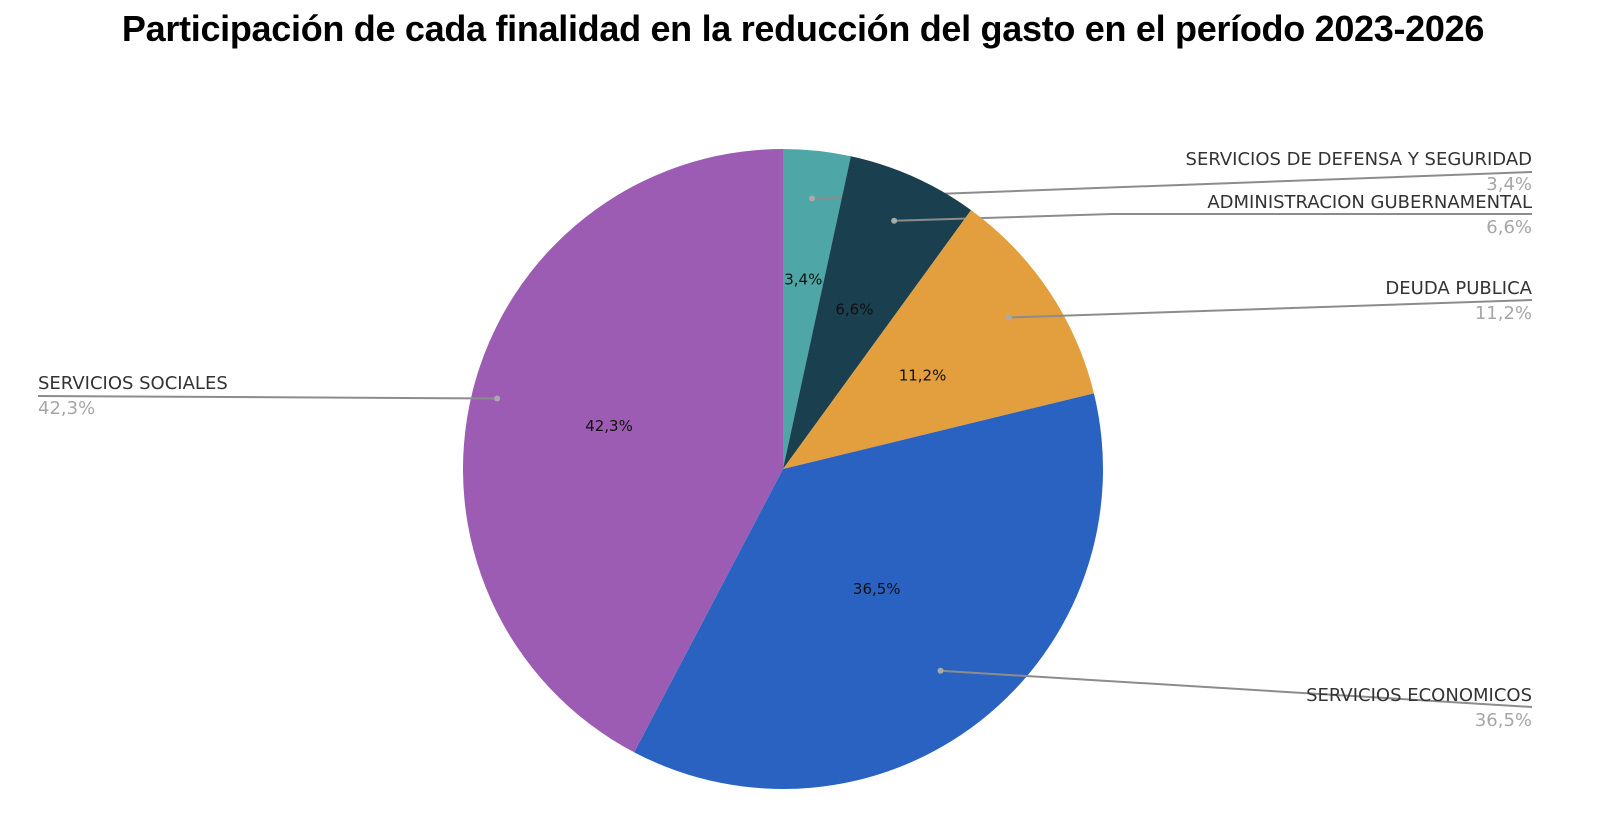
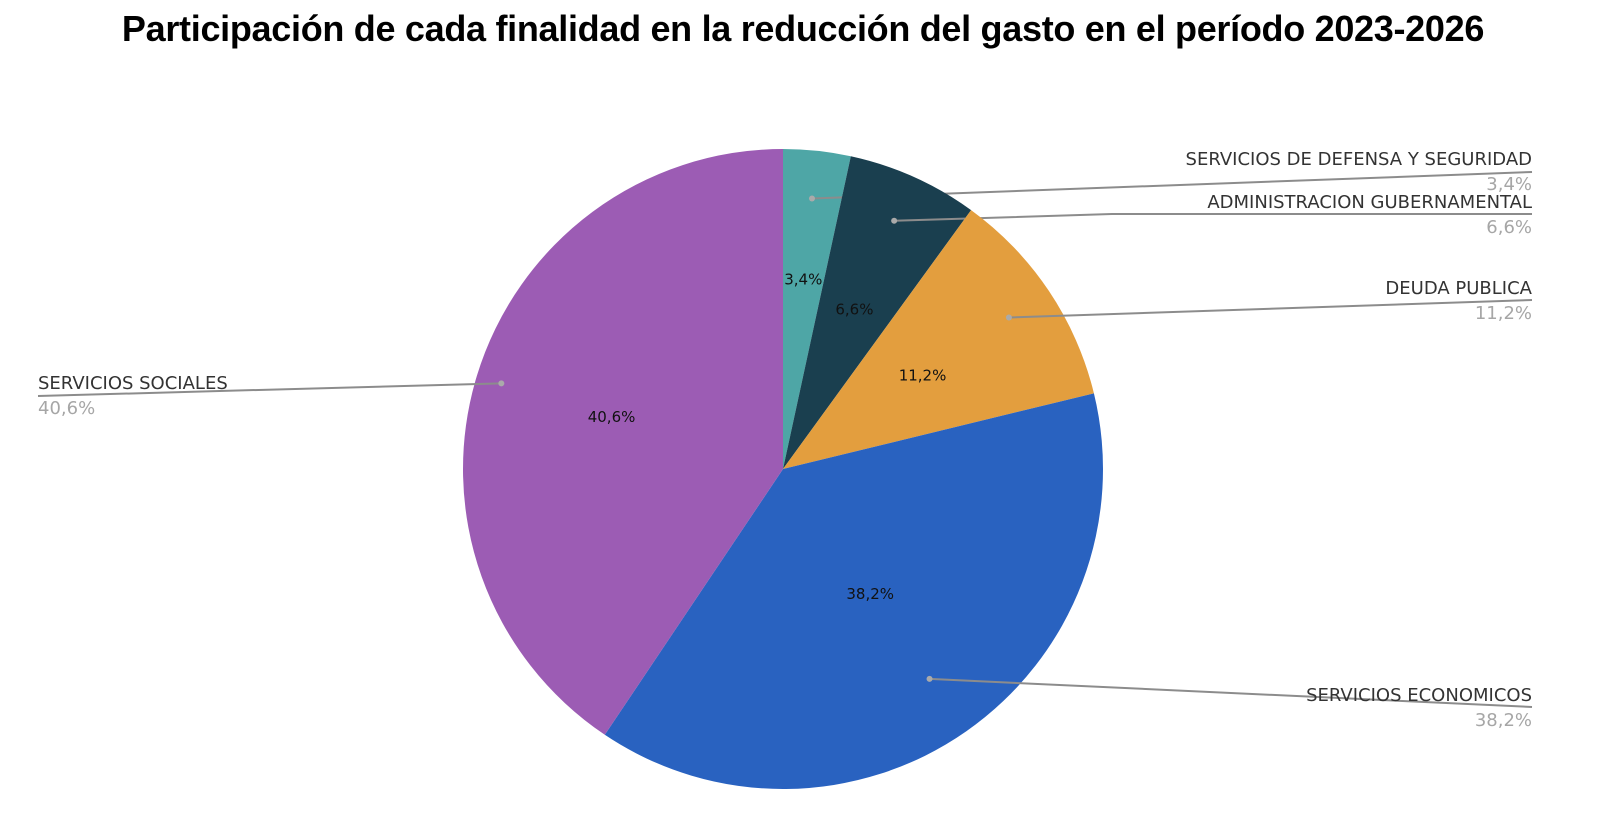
SERVICIOS ECONOMICOS: 36,5% -> 38,2%
SERVICIOS SOCIALES: 42,3% -> 40,6%
